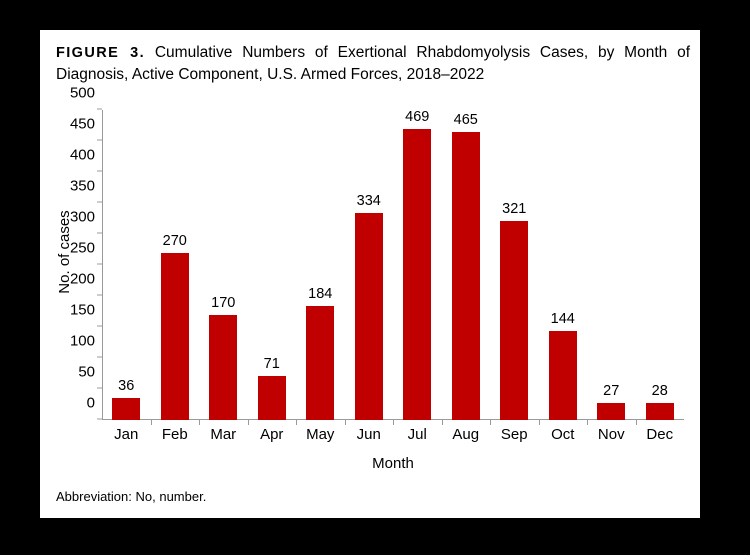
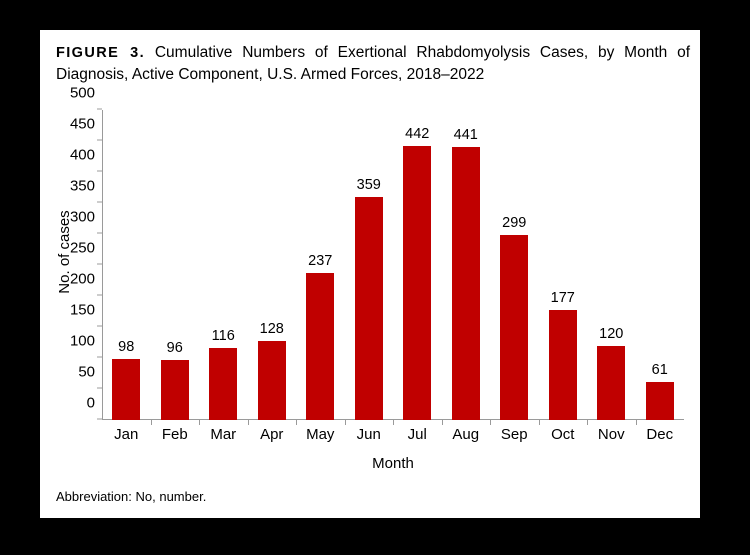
Jan: 36 -> 98
Feb: 270 -> 96
Mar: 170 -> 116
Apr: 71 -> 128
May: 184 -> 237
Jun: 334 -> 359
Jul: 469 -> 442
Aug: 465 -> 441
Sep: 321 -> 299
Oct: 144 -> 177
Nov: 27 -> 120
Dec: 28 -> 61
